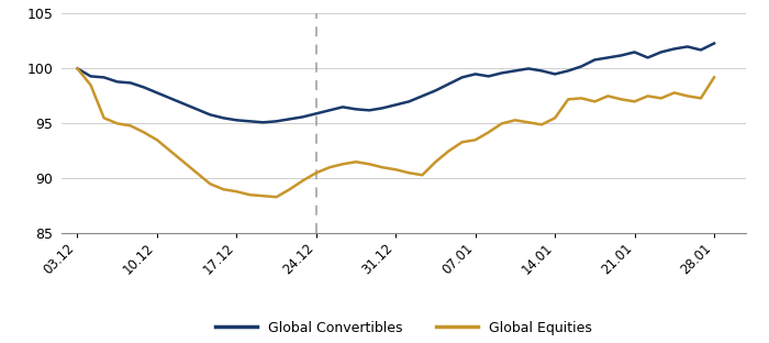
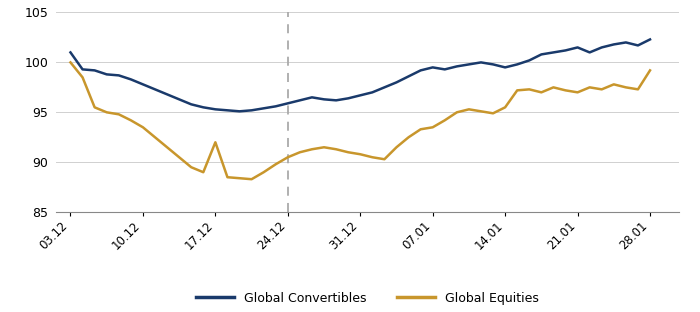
Global Convertibles/03.12: 100.0 -> 101.0
Global Equities/17.12: 88.8 -> 92.0
